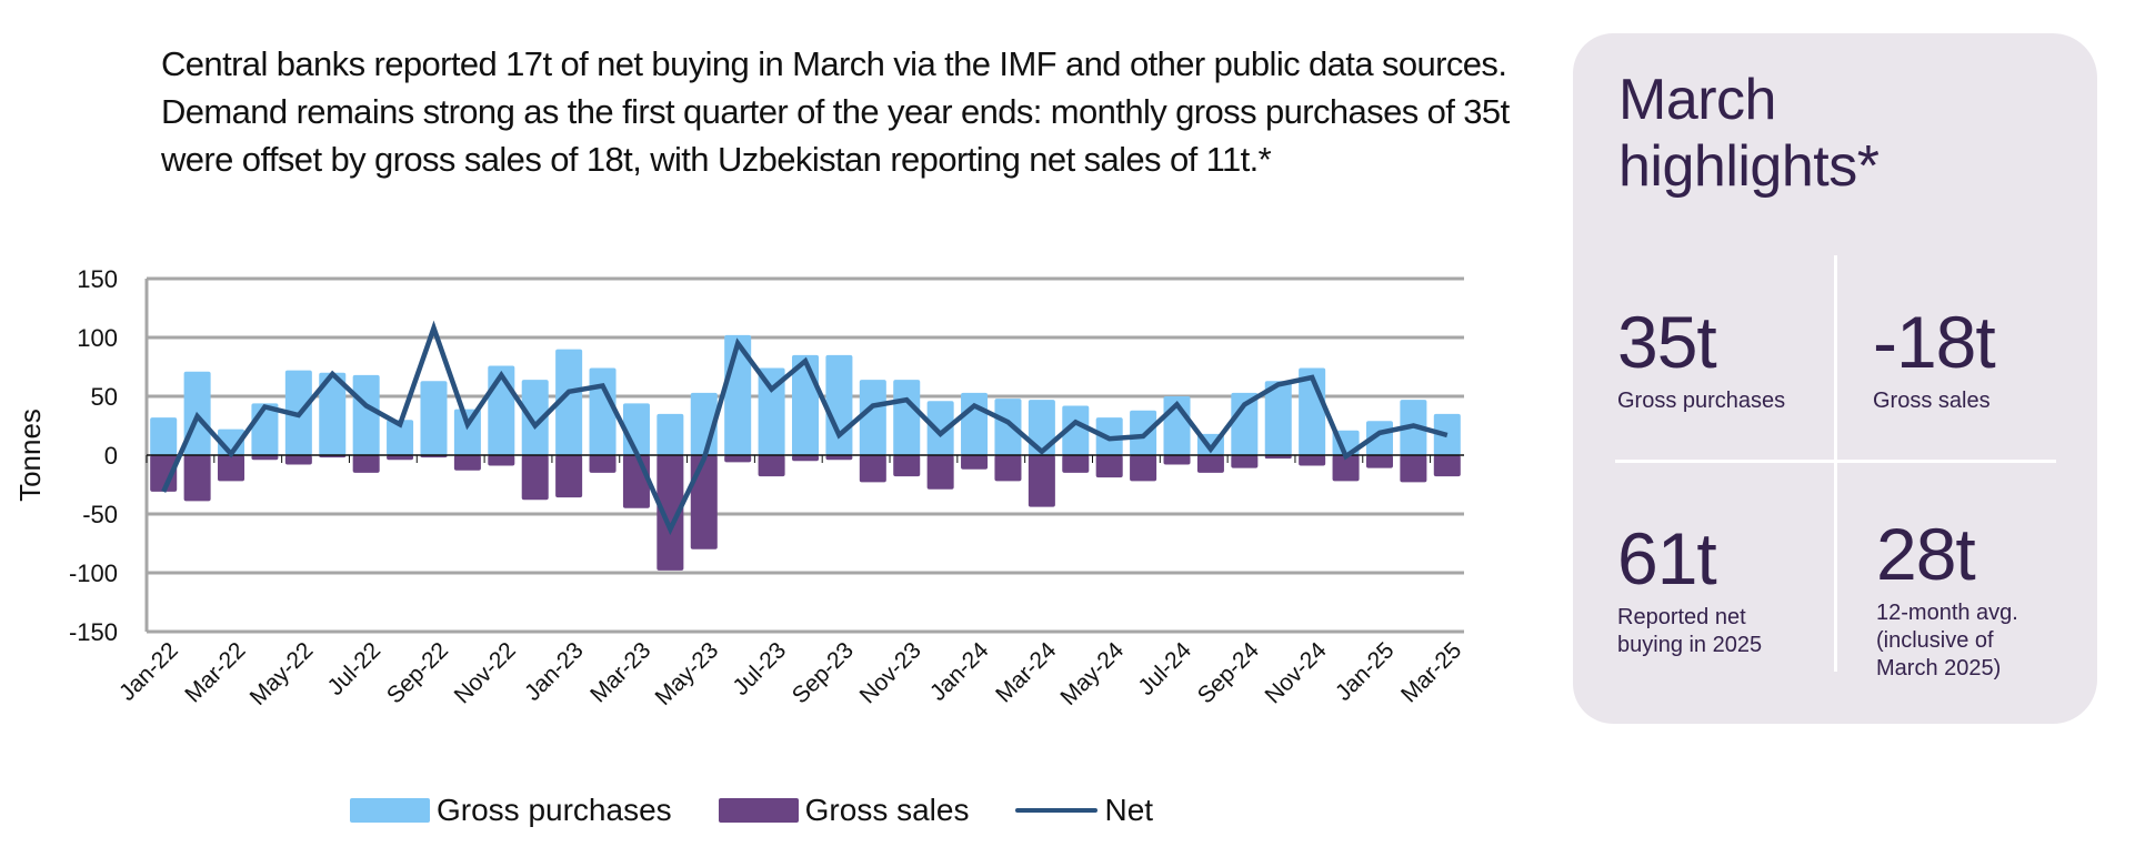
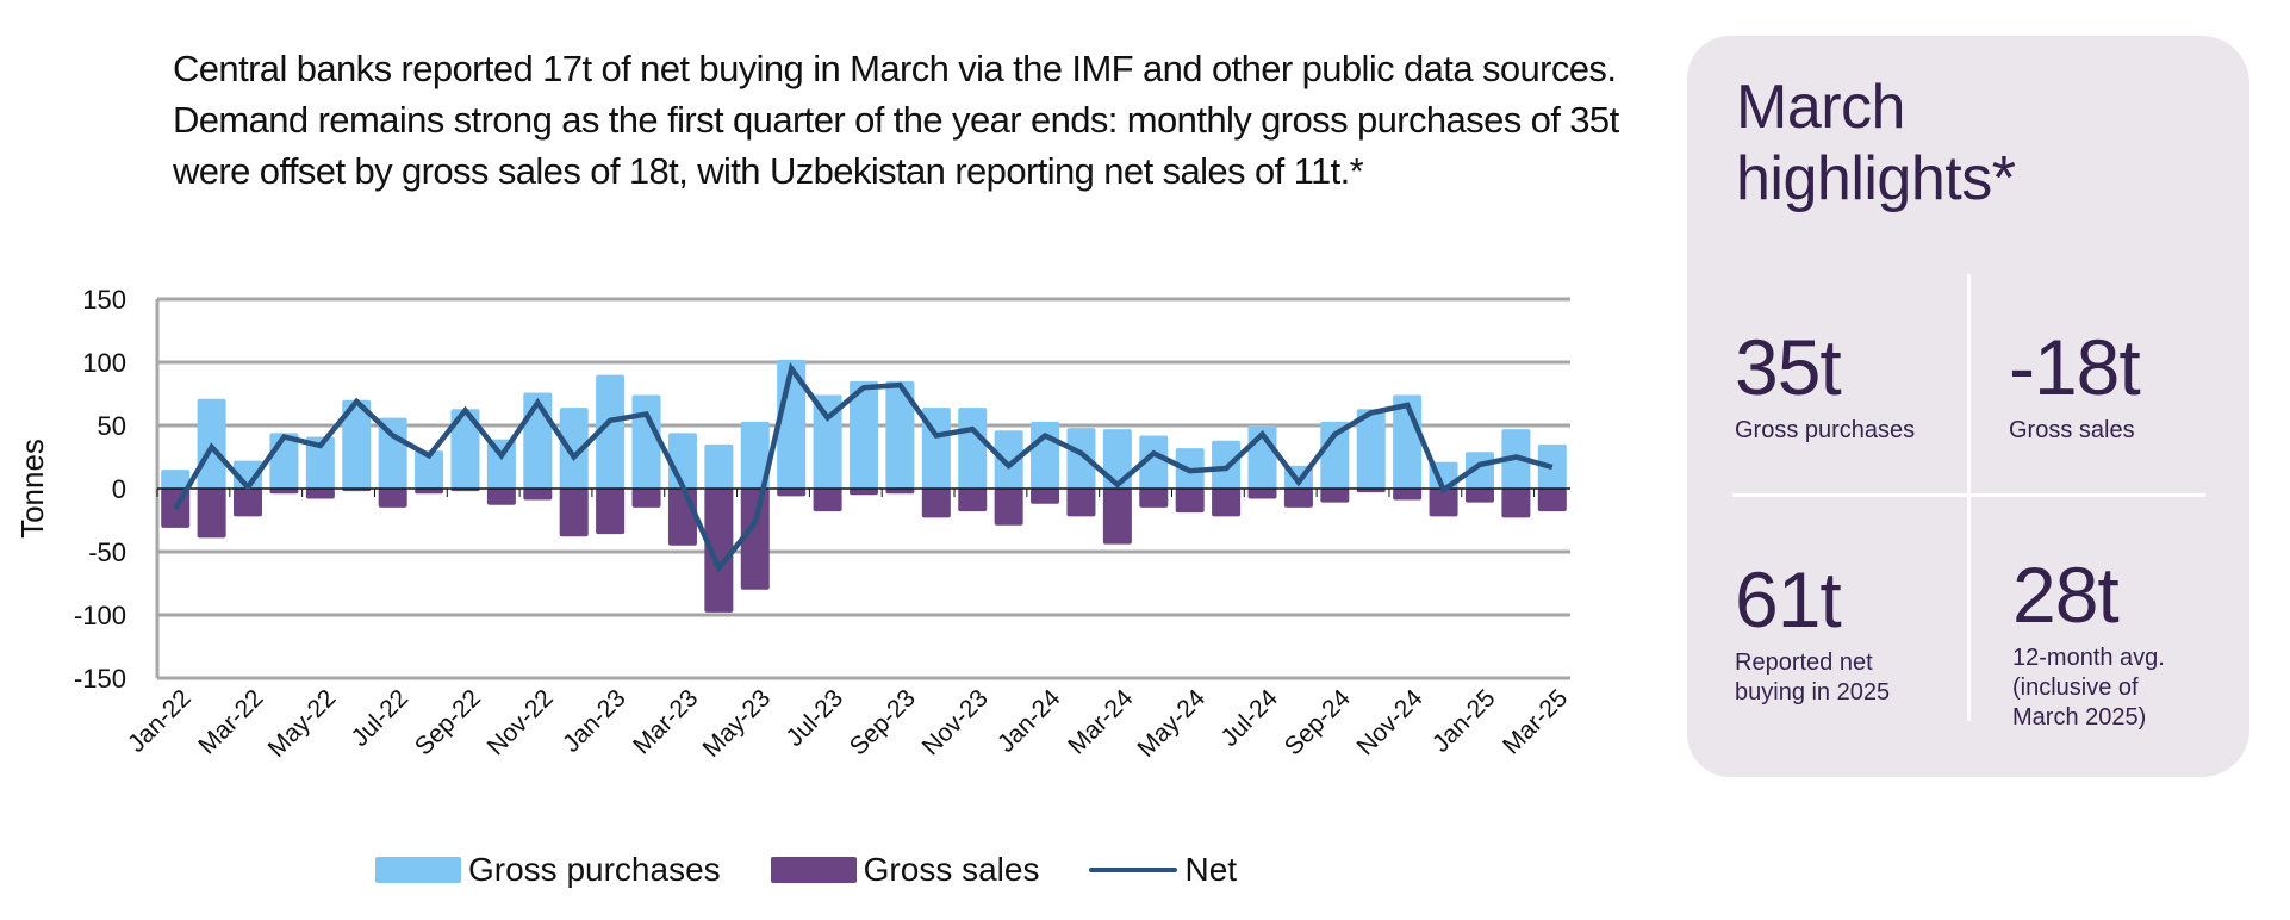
Gross purchases/Jan-22: 32 -> 15
Net/Jan-22: -31 -> -16
Gross purchases/May-22: 72 -> 41
Gross purchases/Jul-22: 68 -> 56
Net/Sep-22: 108 -> 62
Net/May-23: -3 -> -27
Net/Sep-23: 17 -> 82
